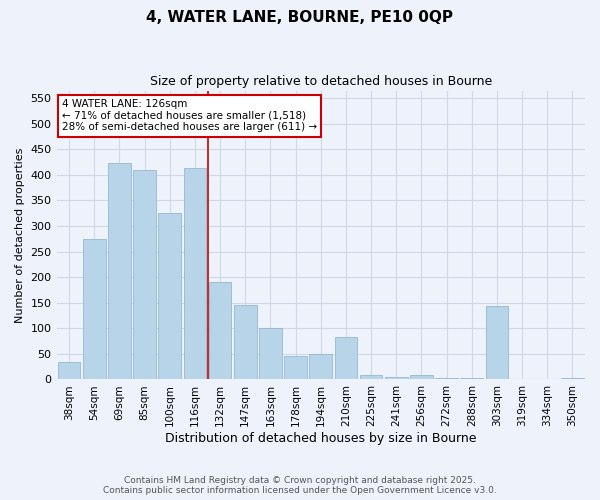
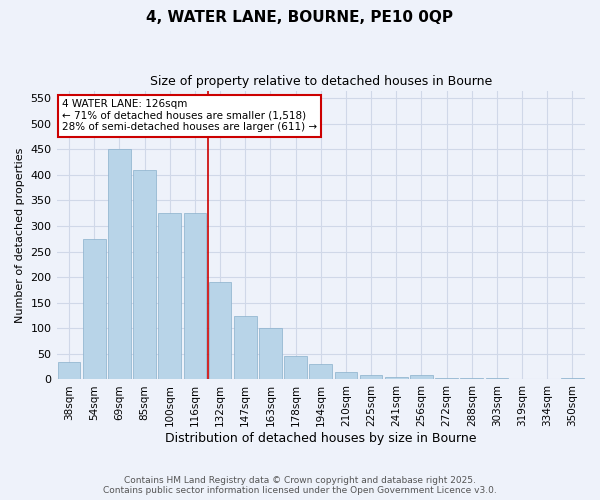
69sqm: 424 -> 450
116sqm: 414 -> 325
147sqm: 146 -> 125
194sqm: 50 -> 30
210sqm: 84 -> 15
303sqm: 144 -> 2
